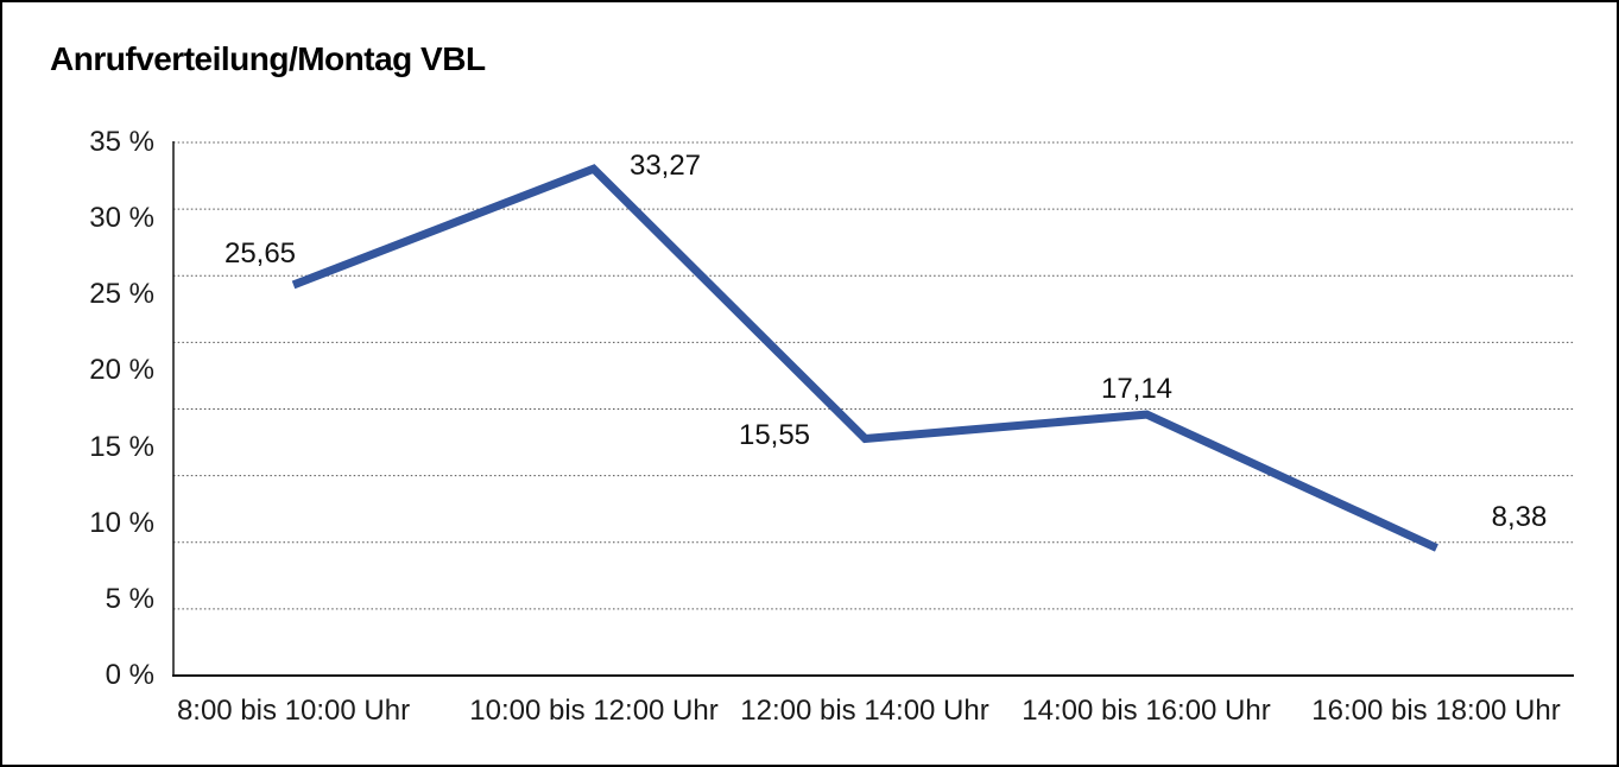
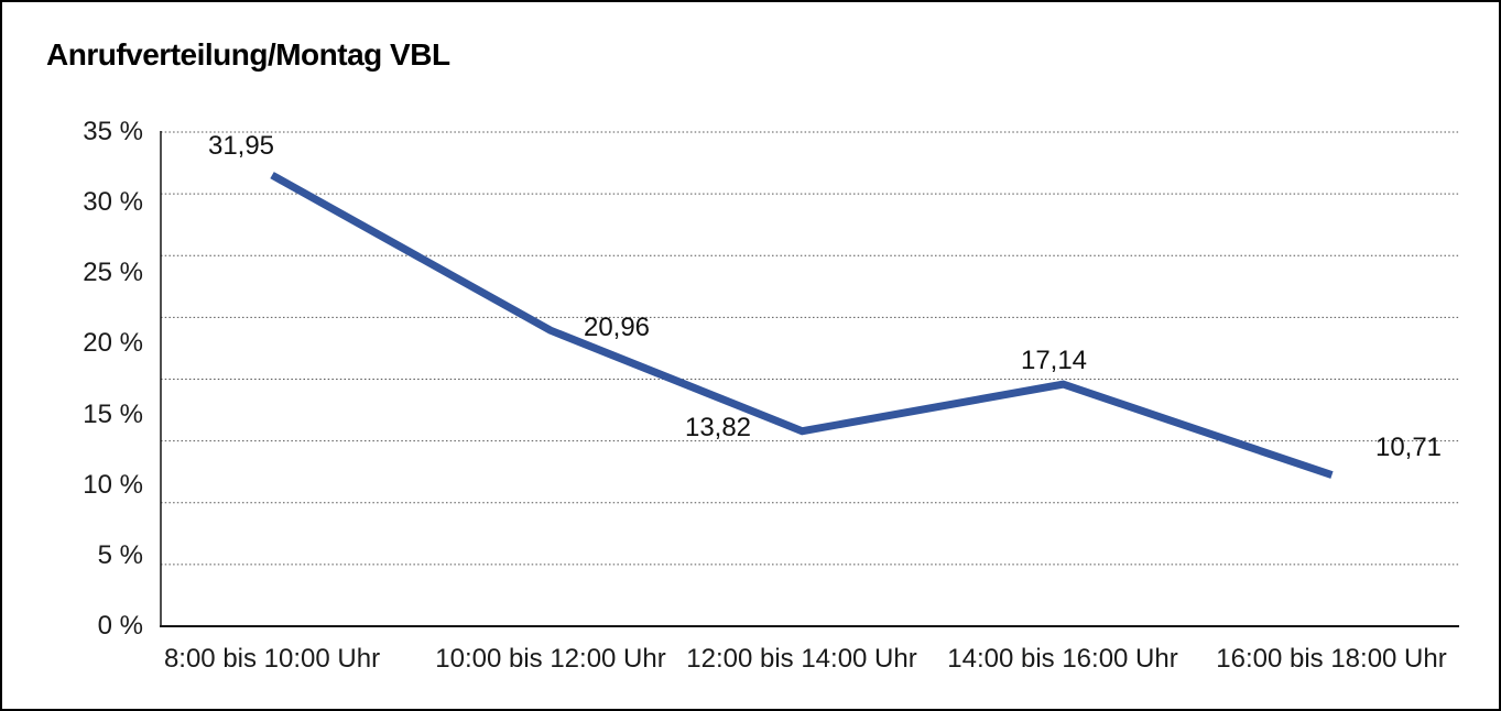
8:00 bis 10:00 Uhr: 25,65 -> 31,95
10:00 bis 12:00 Uhr: 33,27 -> 20,96
12:00 bis 14:00 Uhr: 15,55 -> 13,82
16:00 bis 18:00 Uhr: 8,38 -> 10,71
